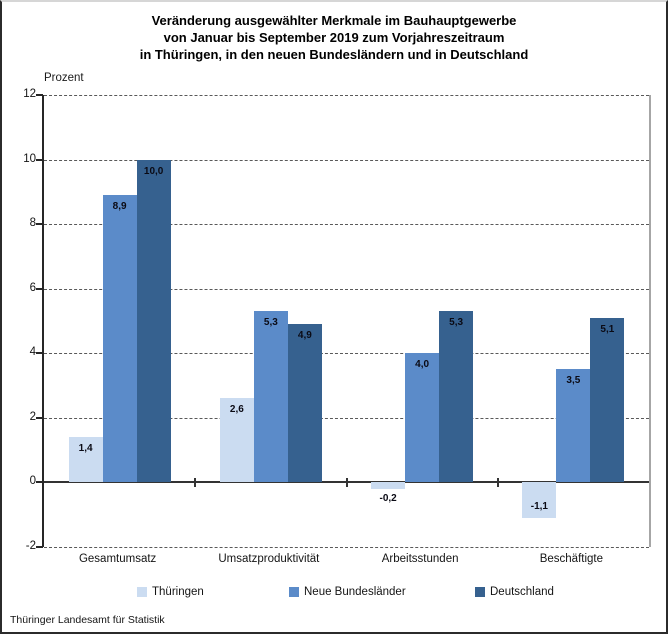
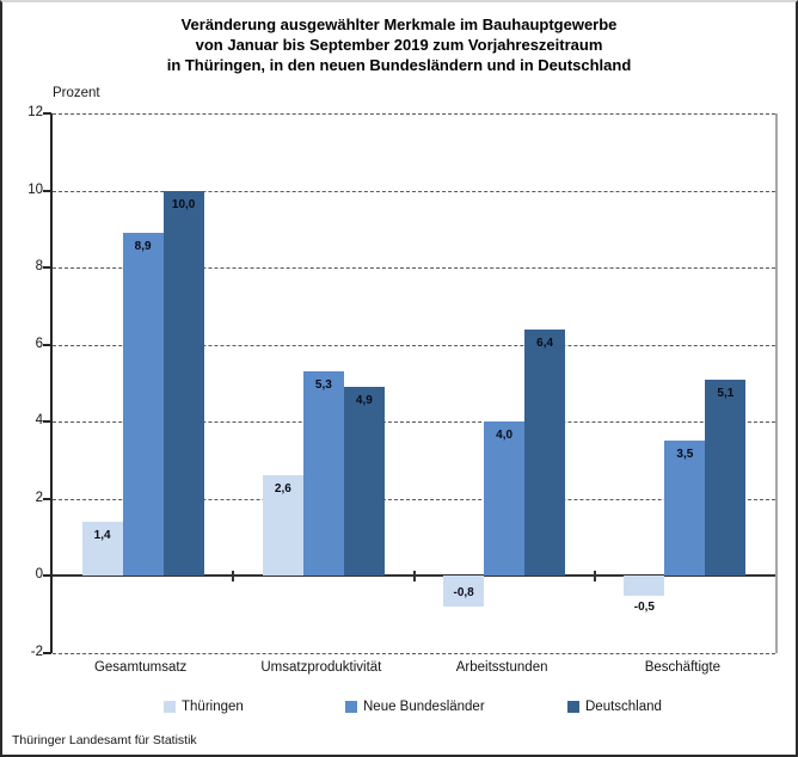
Thüringen/Arbeitsstunden: -0,2 -> -0,8
Deutschland/Arbeitsstunden: 5,3 -> 6,4
Thüringen/Beschäftigte: -1,1 -> -0,5
